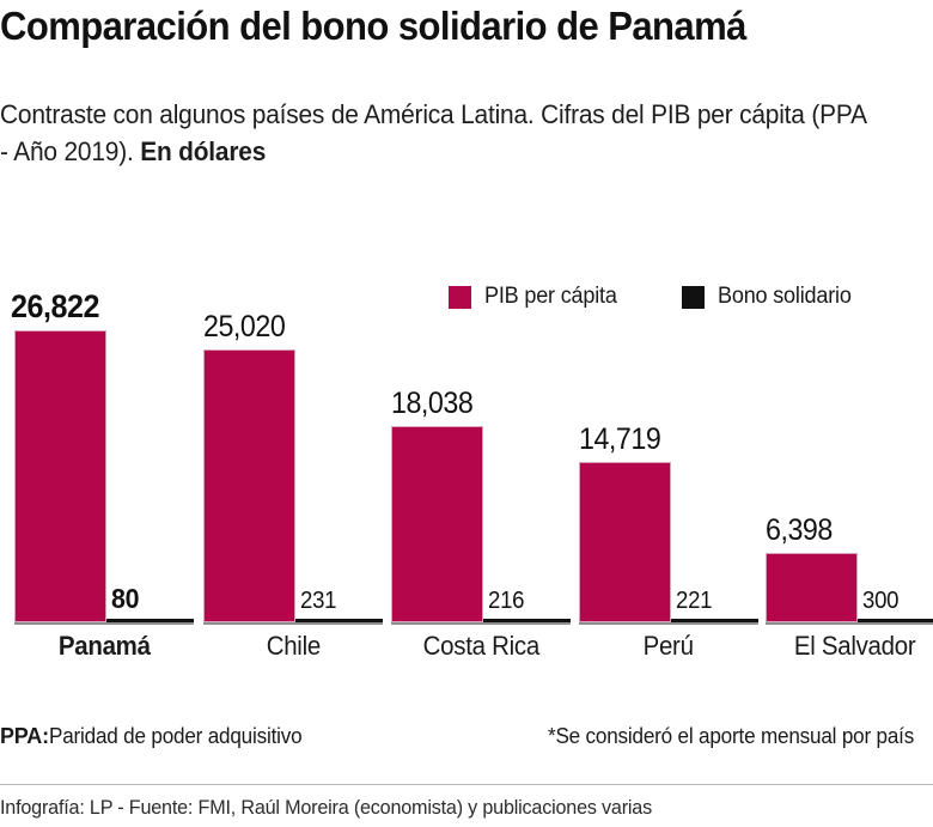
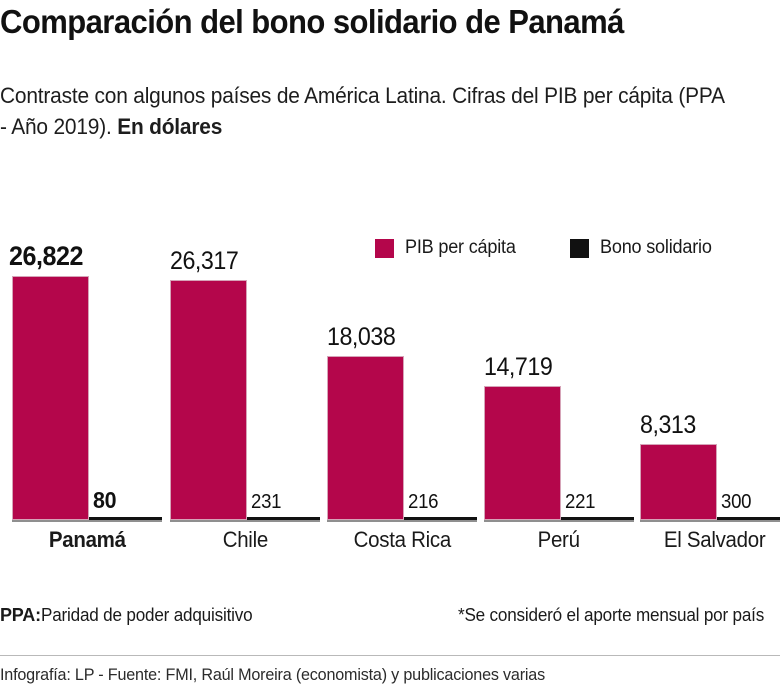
PIB per cápita/Chile: 25,020 -> 26,317
PIB per cápita/El Salvador: 6,398 -> 8,313
